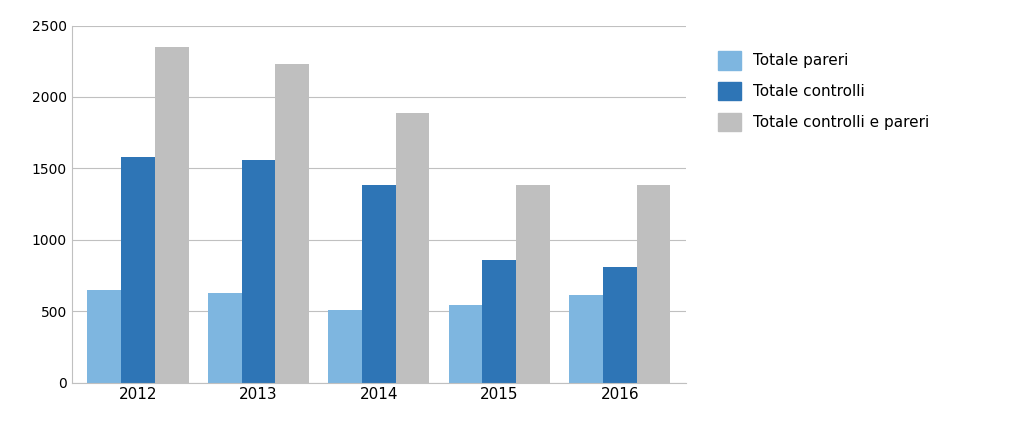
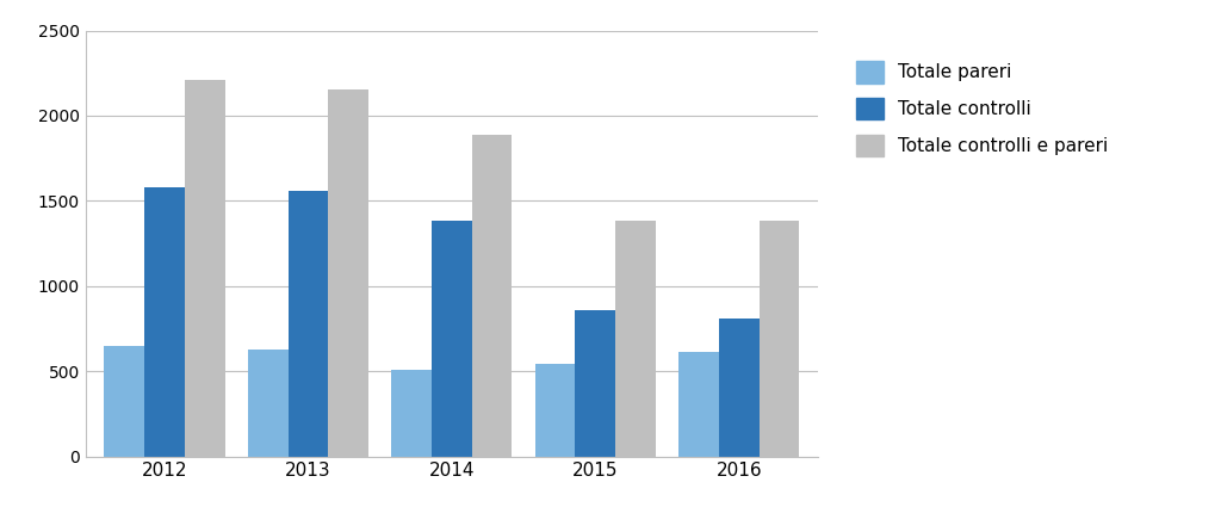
Totale controlli e pareri/2012: 2350 -> 2210
Totale controlli e pareri/2013: 2230 -> 2150
